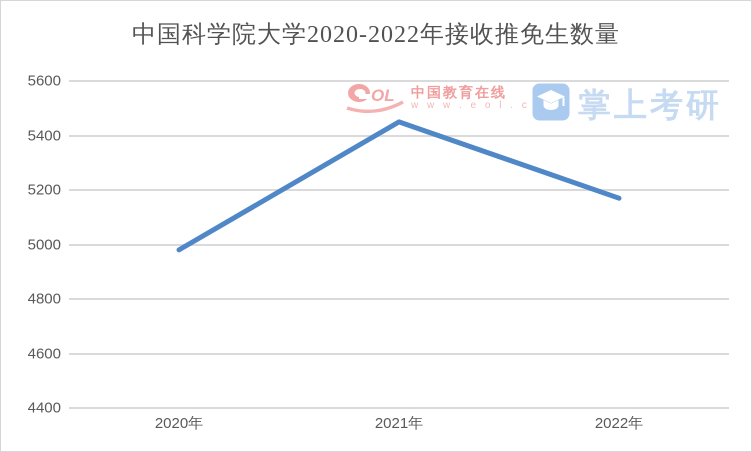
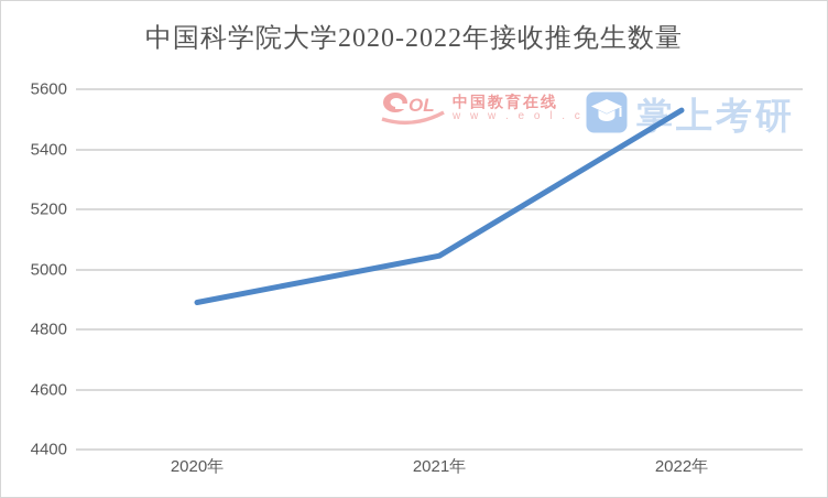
2020年: 4980 -> 4890
2021年: 5450 -> 5040
2022年: 5170 -> 5530
